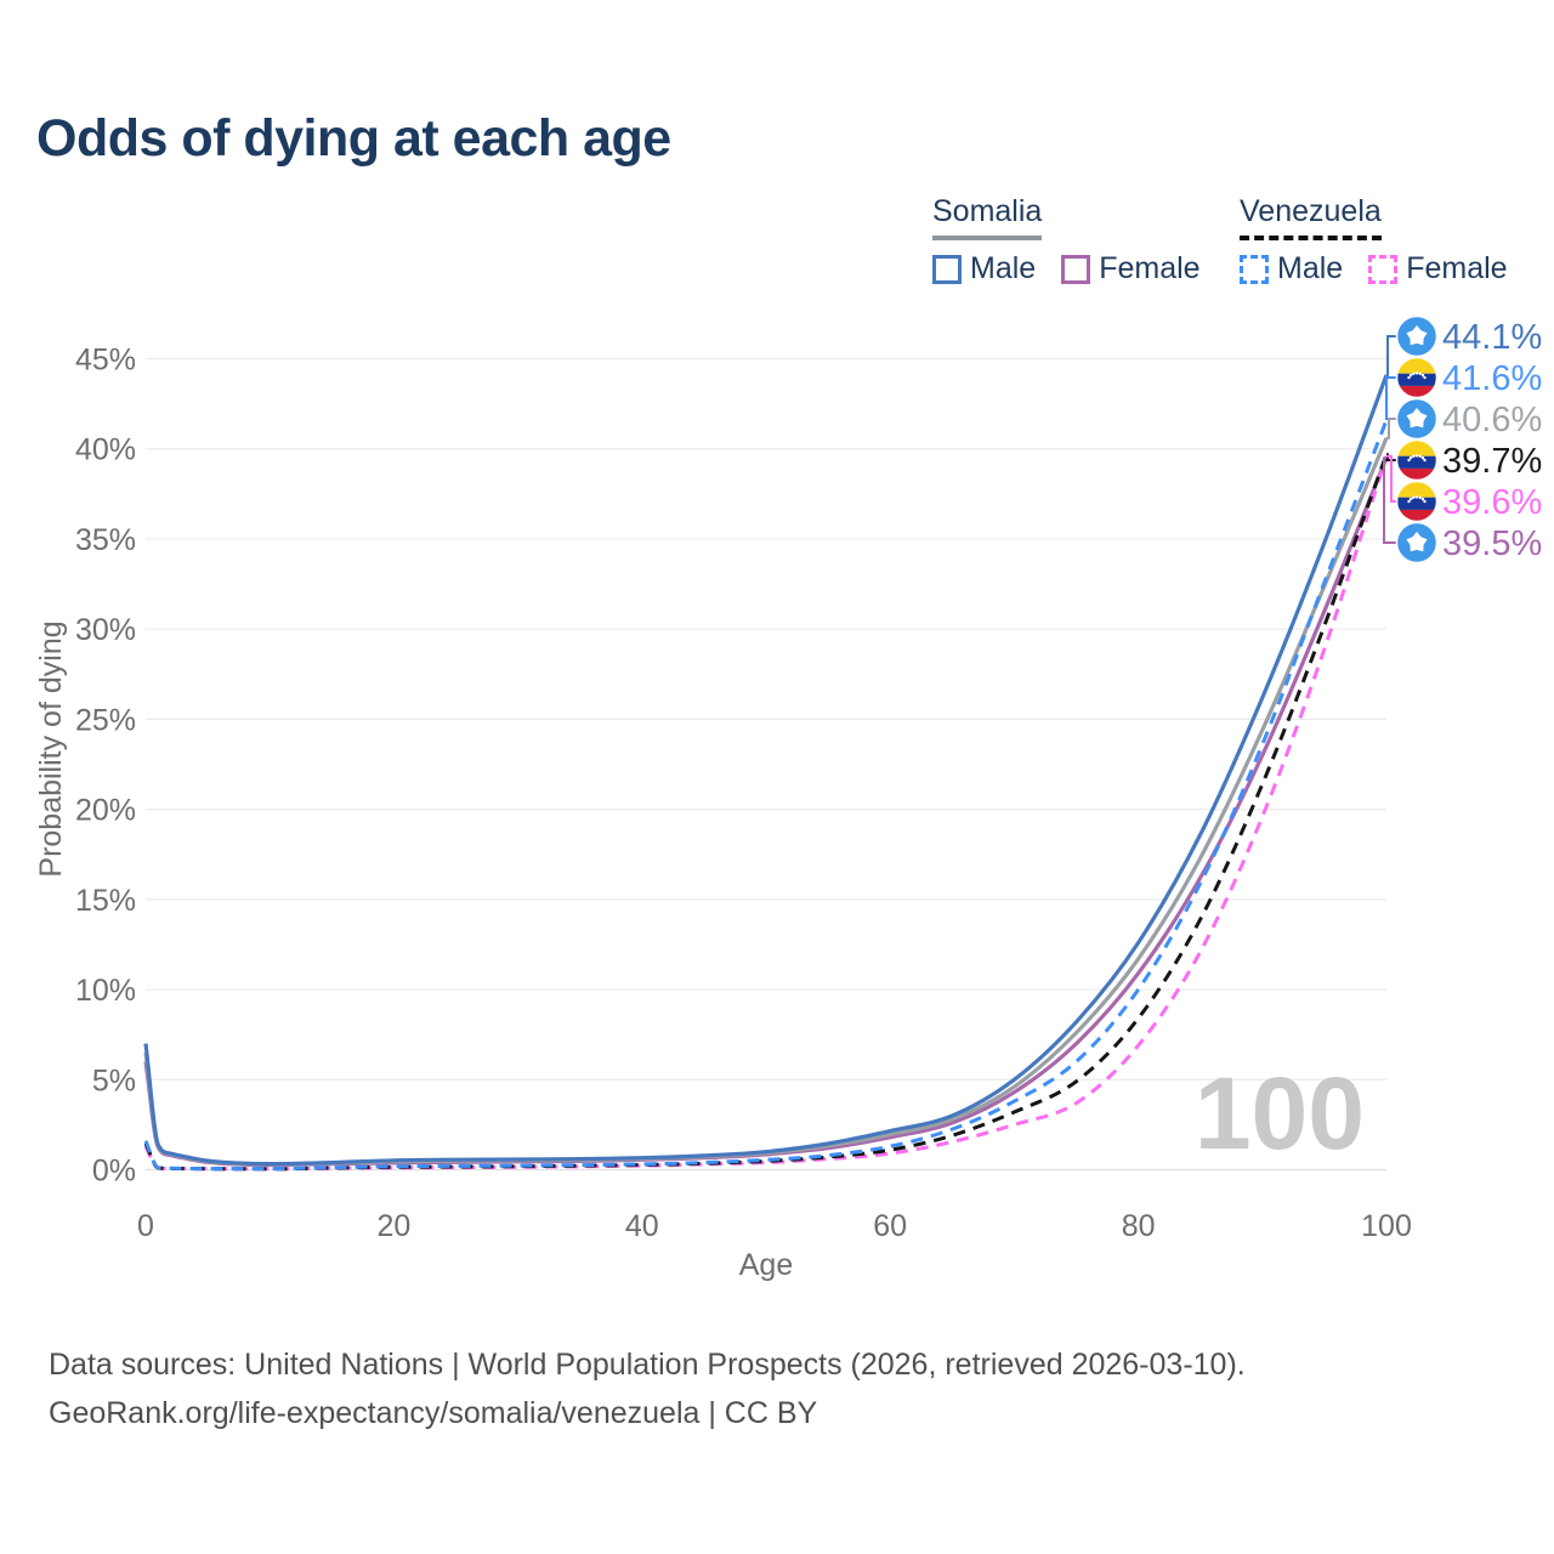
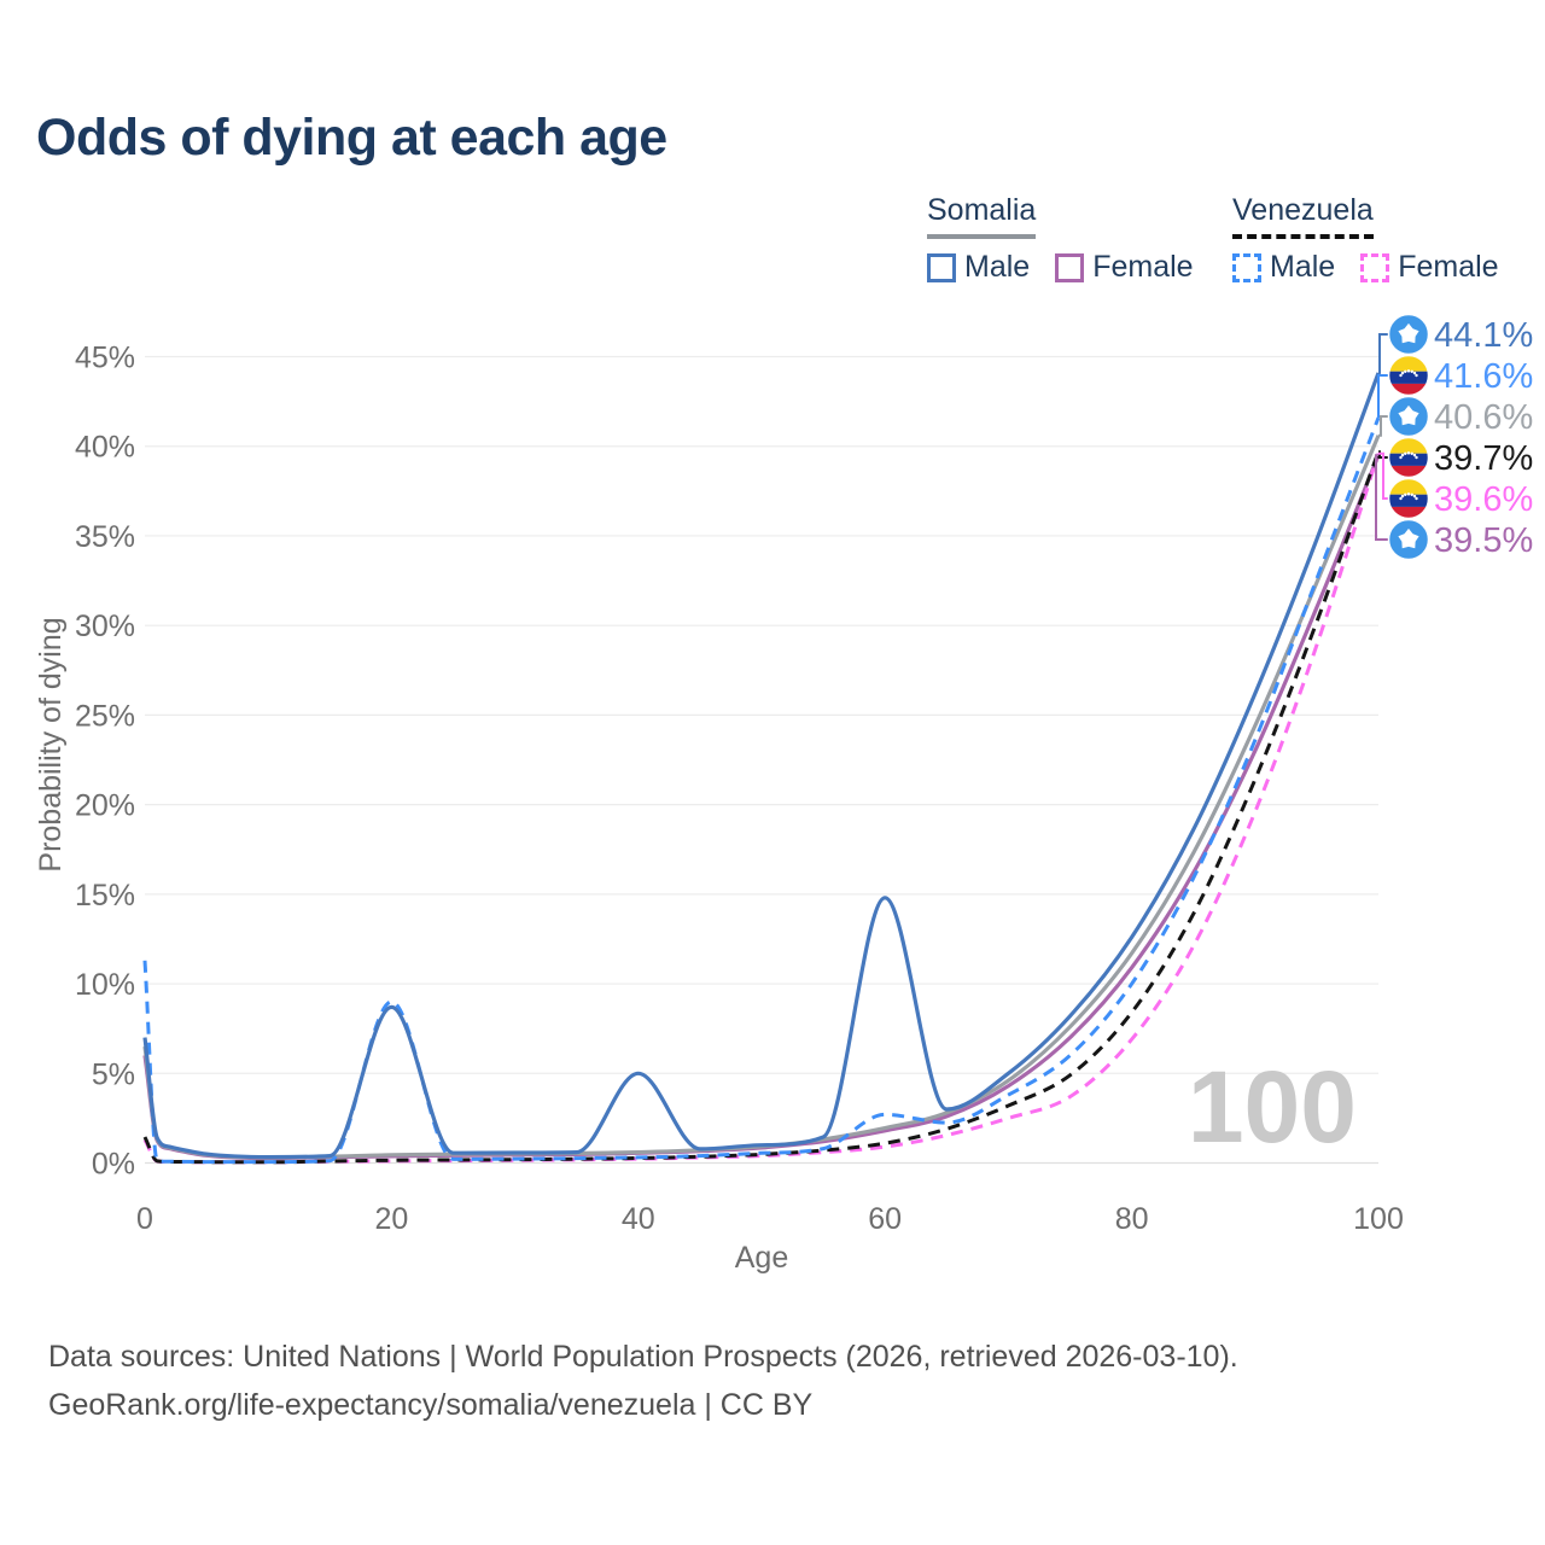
Venezuela Male/0: 1.6% -> 11.3%
Somalia Male/20: 0.5% -> 8.7%
Venezuela Male/20: 0.2% -> 9.0%
Somalia Male/40: 0.7% -> 5.0%
Somalia Male/60: 2.1% -> 14.8%
Venezuela Male/60: 1.3% -> 2.7%
